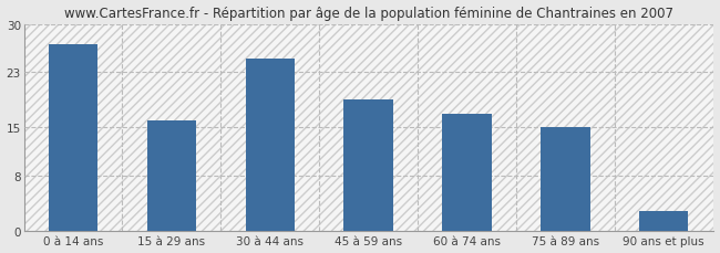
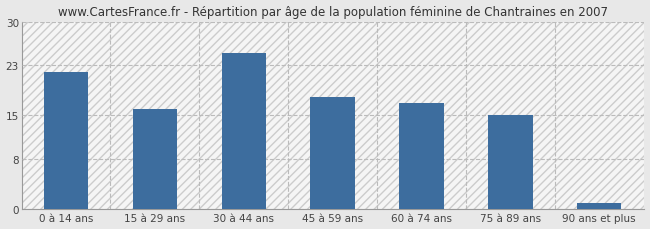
0 à 14 ans: 27 -> 22
45 à 59 ans: 19 -> 18
90 ans et plus: 3 -> 1
